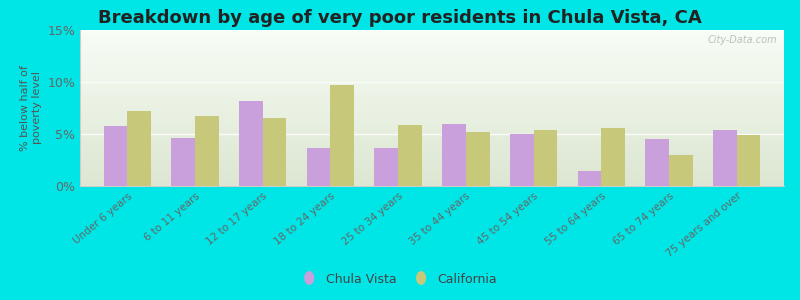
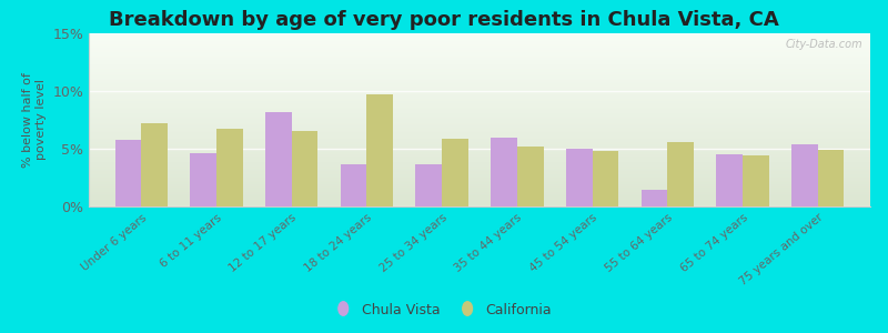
California/45 to 54 years: 5.4% -> 4.8%
California/65 to 74 years: 3.0% -> 4.4%
